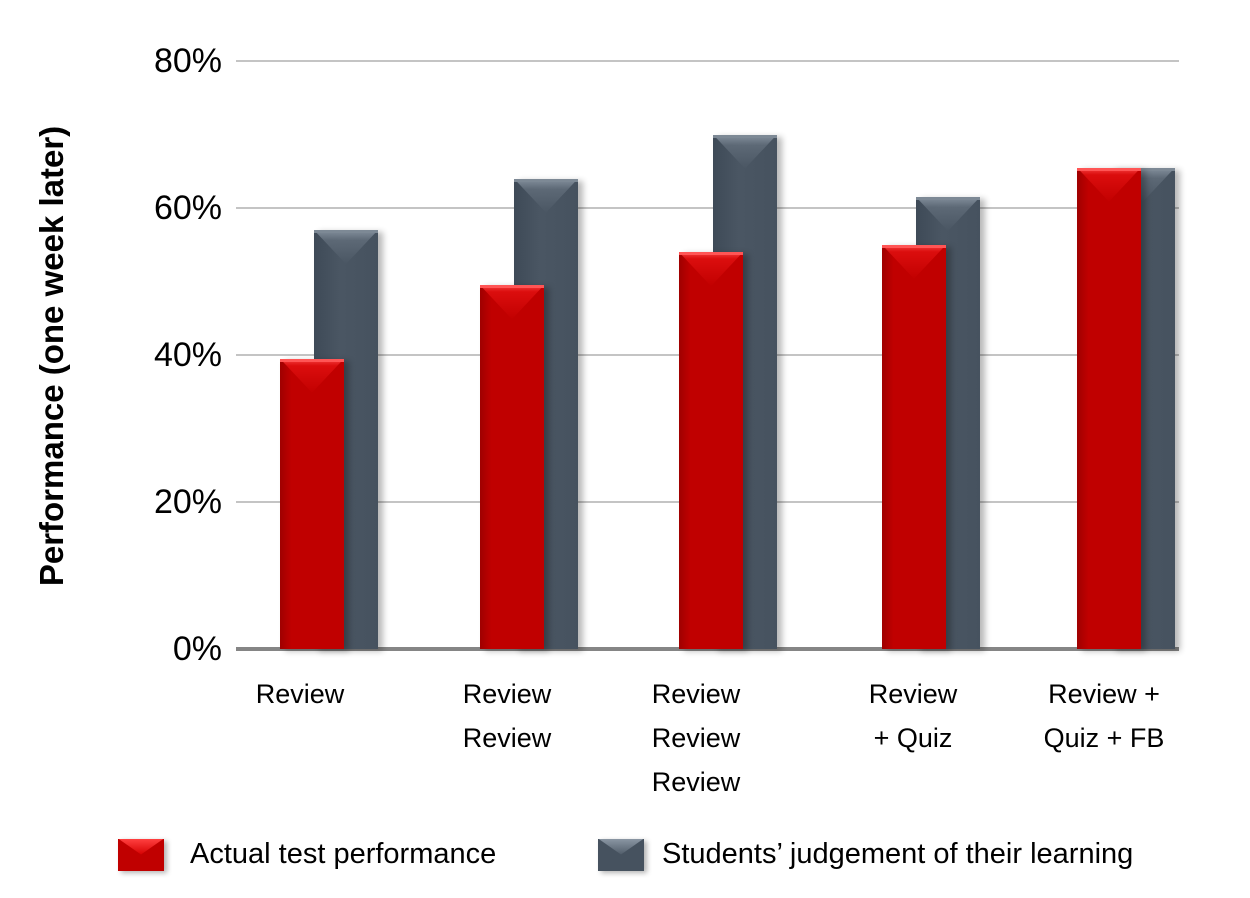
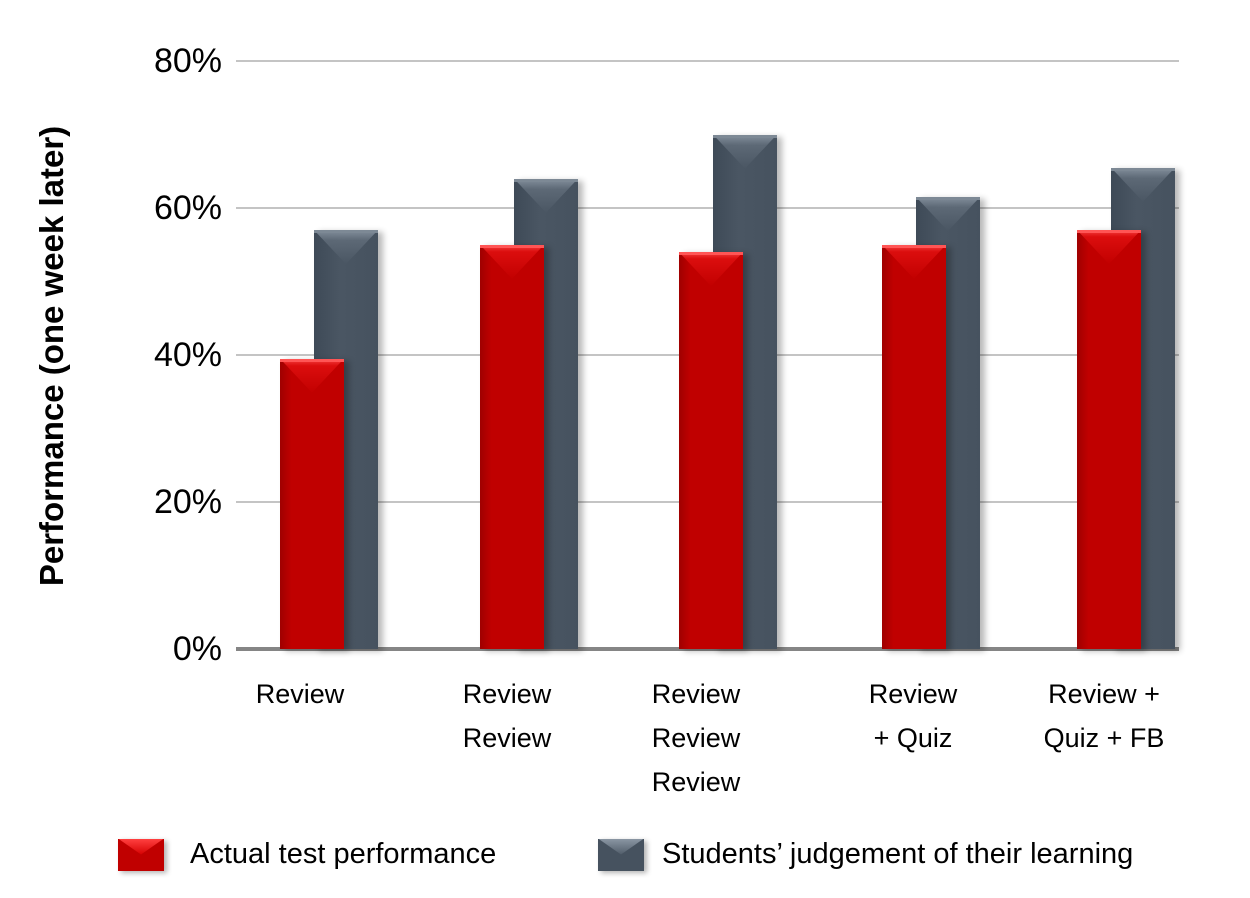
Actual test performance/Review Review: 50% -> 55%
Actual test performance/Review + Quiz + FB: 66% -> 57%
